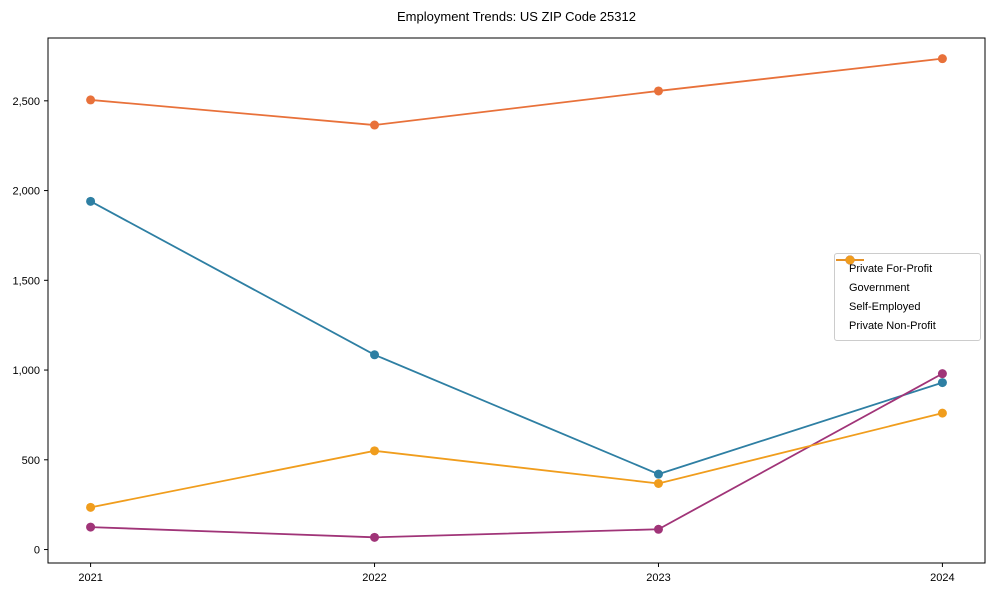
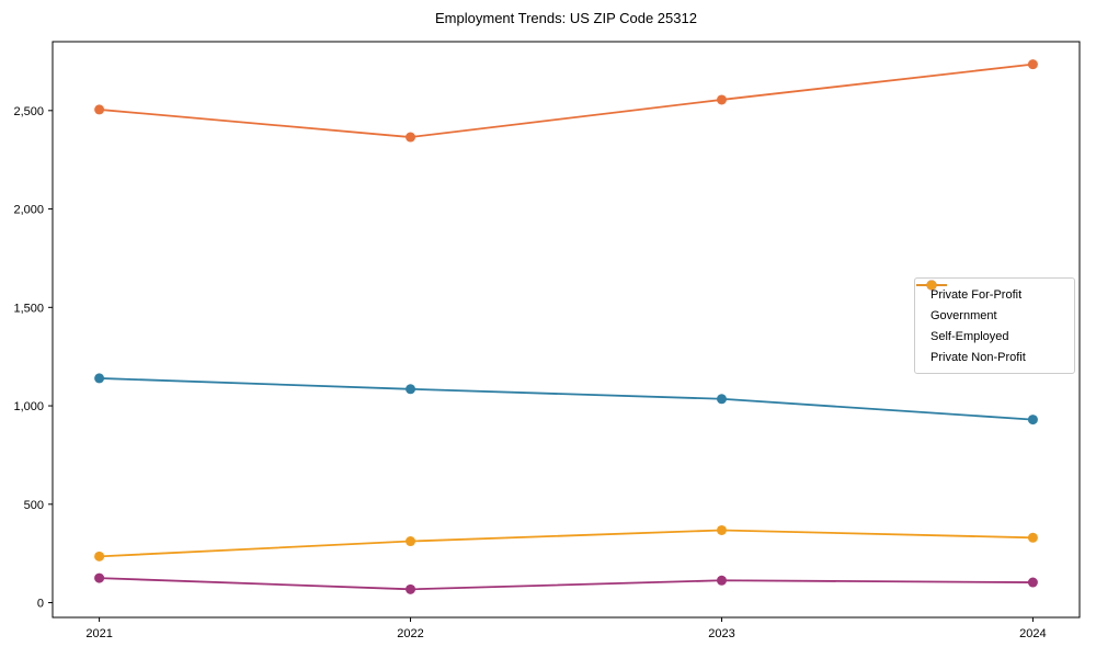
Government/2021: 1940 -> 1140
Private Non-Profit/2022: 550 -> 310
Government/2023: 420 -> 1040
Self-Employed/2024: 980 -> 100
Private Non-Profit/2024: 760 -> 330
